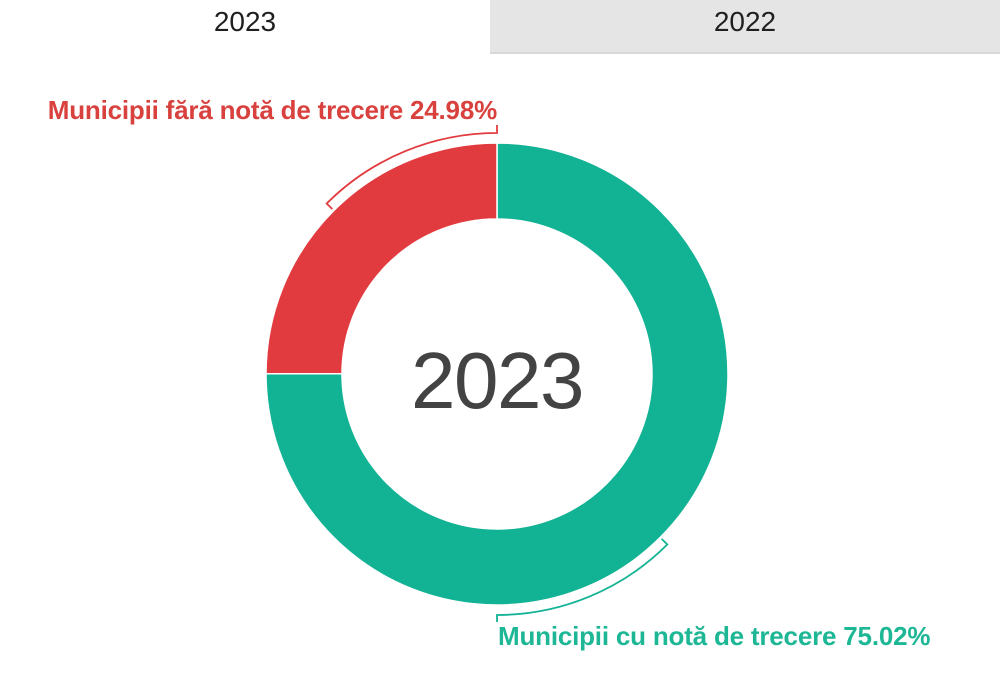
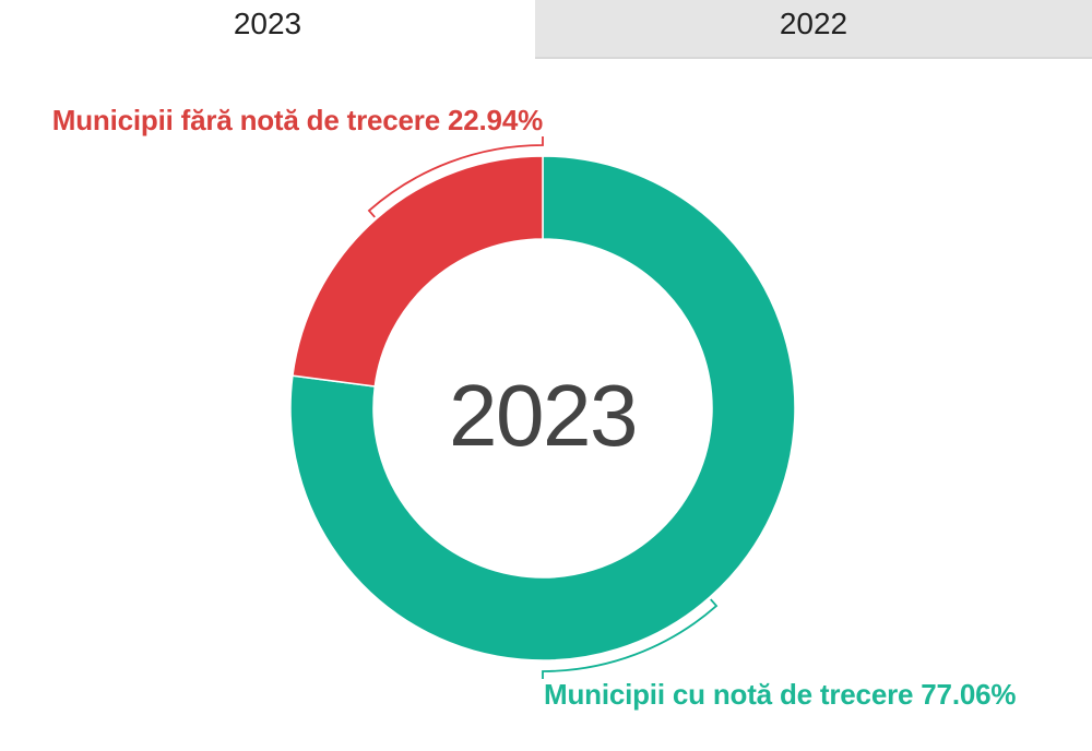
Municipii cu notă de trecere: 75.02% -> 77.06%
Municipii fără notă de trecere: 24.98% -> 22.94%
